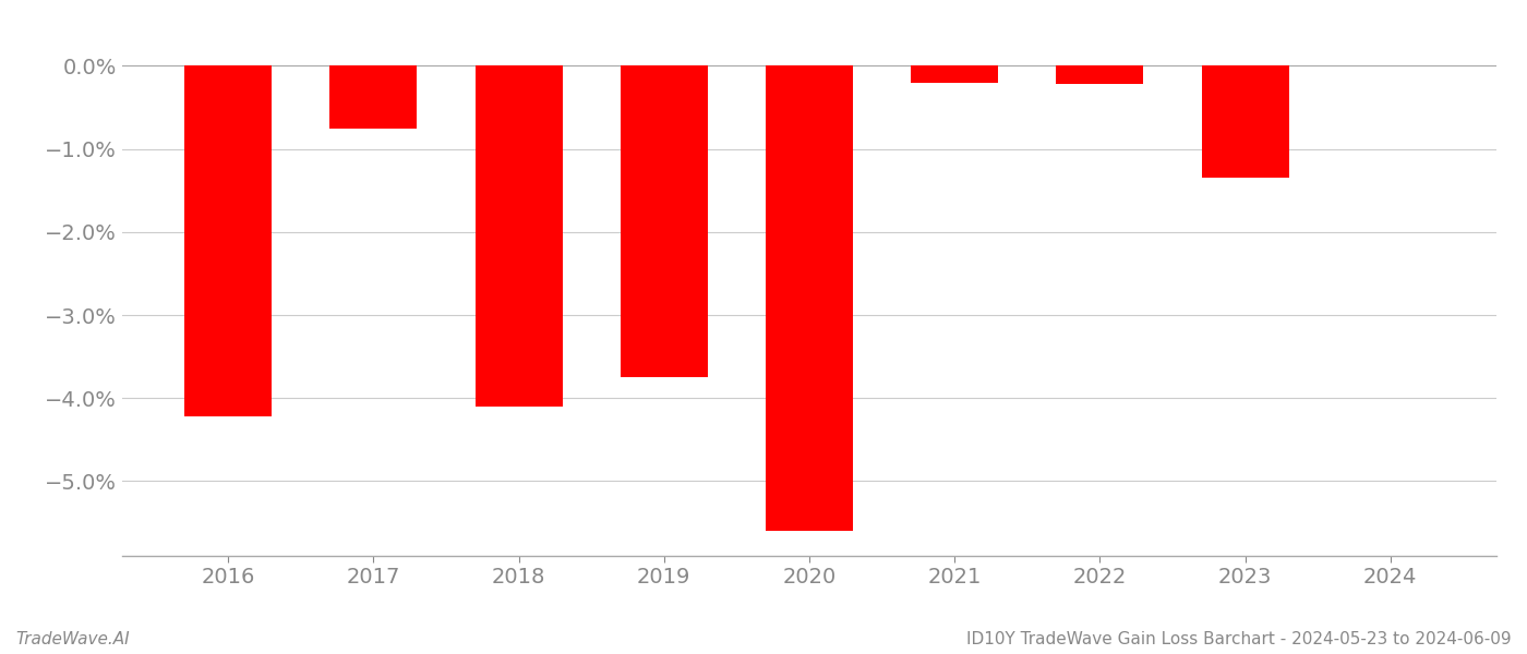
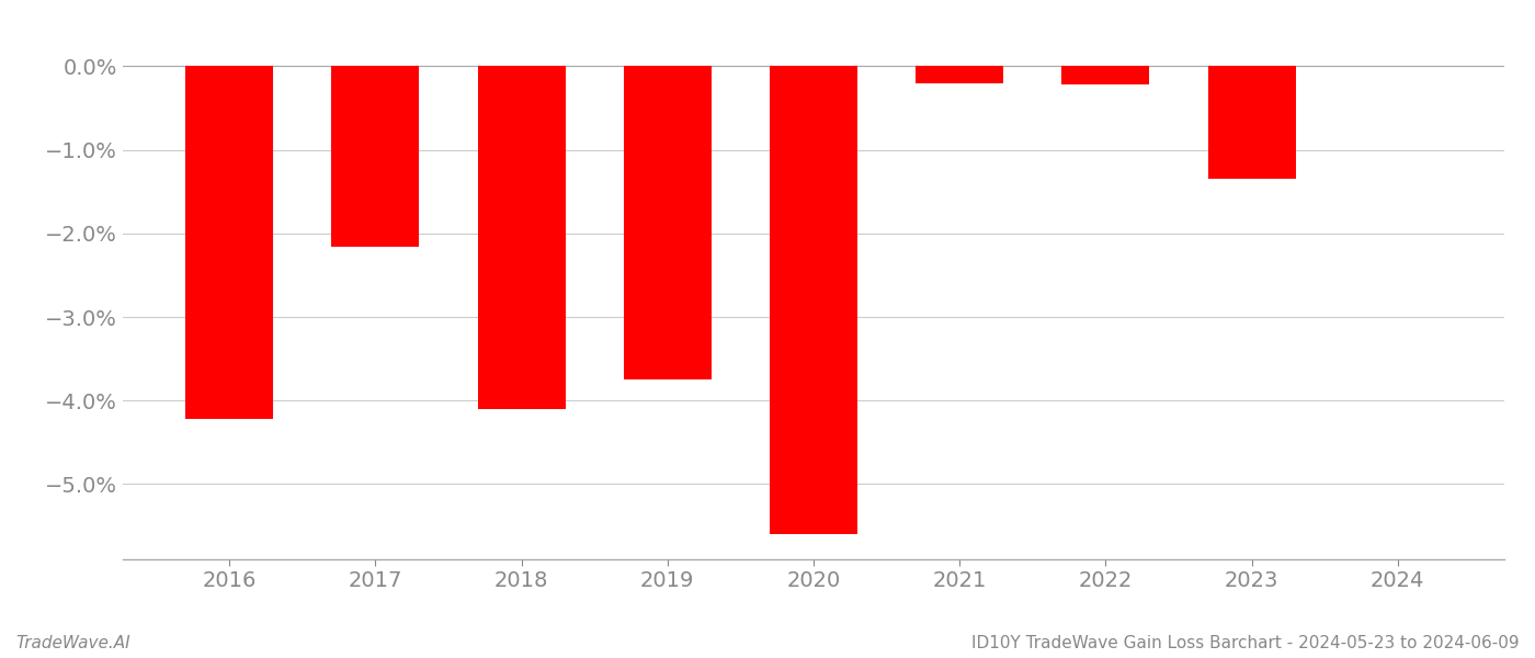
2017: -0.75% -> -2.16%
